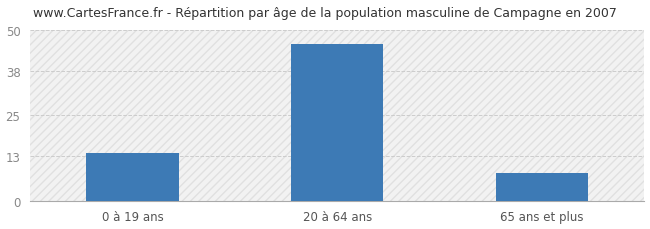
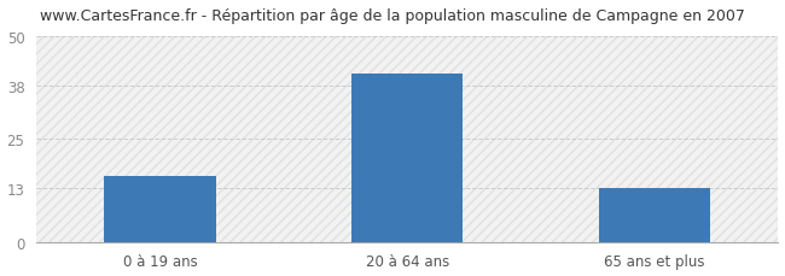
0 à 19 ans: 14 -> 16
20 à 64 ans: 46 -> 41
65 ans et plus: 8 -> 13
